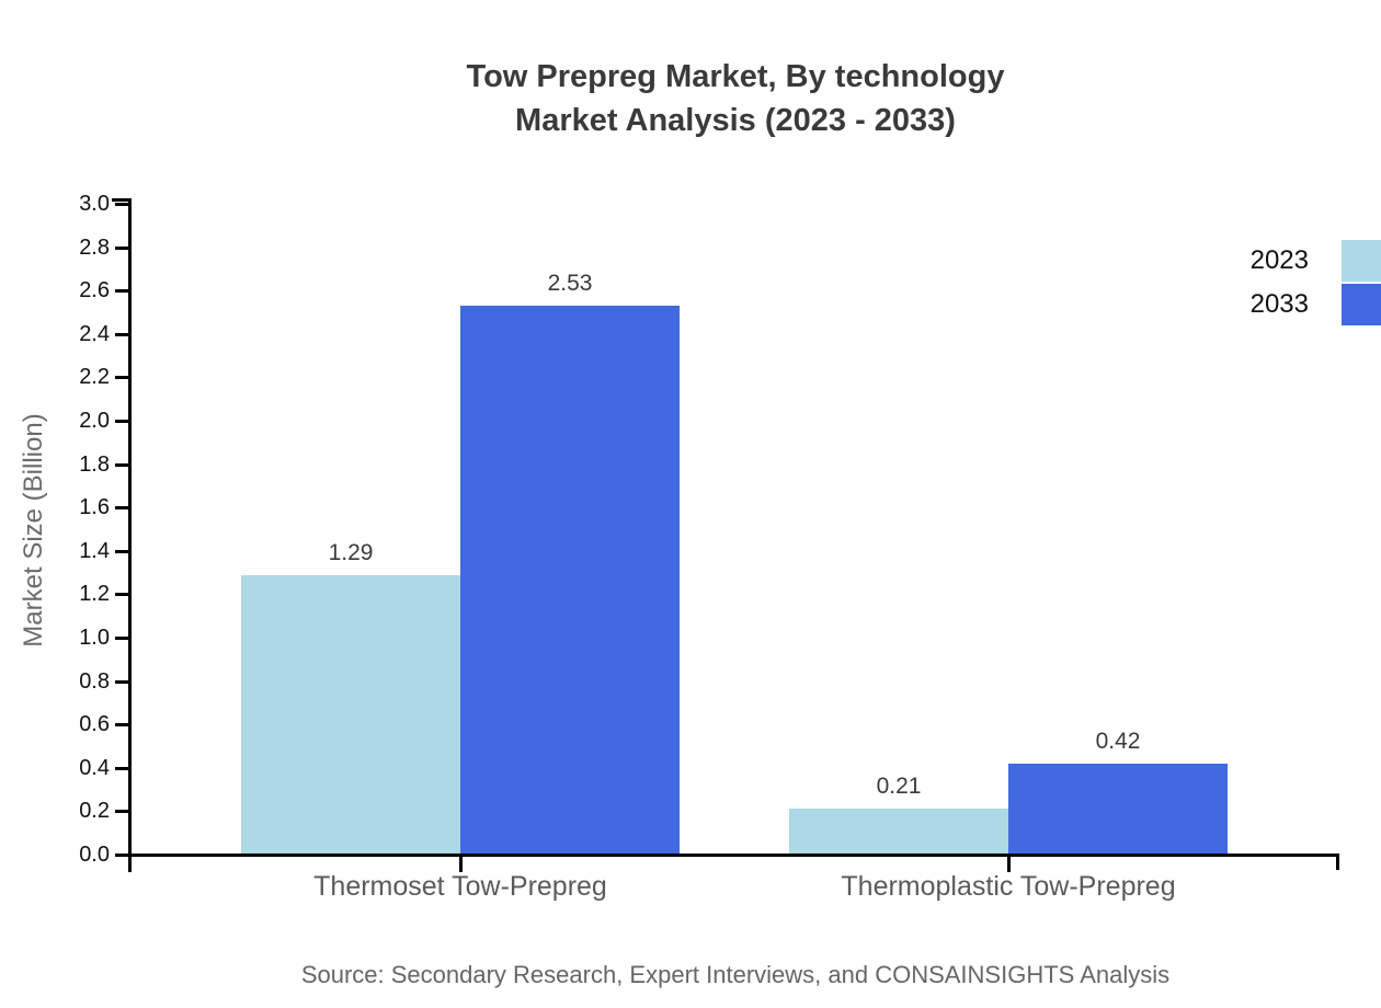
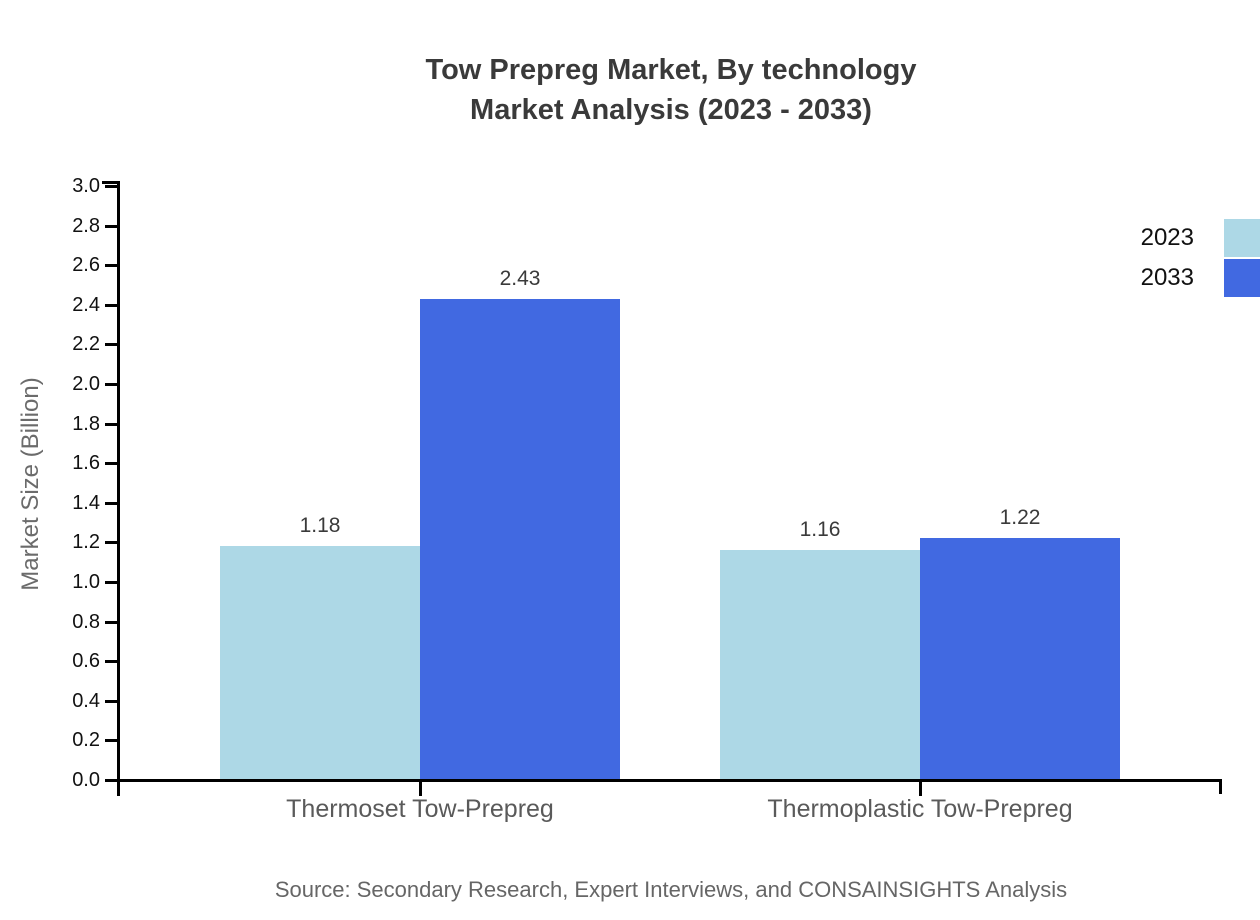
2023/Thermoset Tow-Prepreg: 1.29 -> 1.18
2033/Thermoset Tow-Prepreg: 2.53 -> 2.43
2023/Thermoplastic Tow-Prepreg: 0.21 -> 1.16
2033/Thermoplastic Tow-Prepreg: 0.42 -> 1.22
